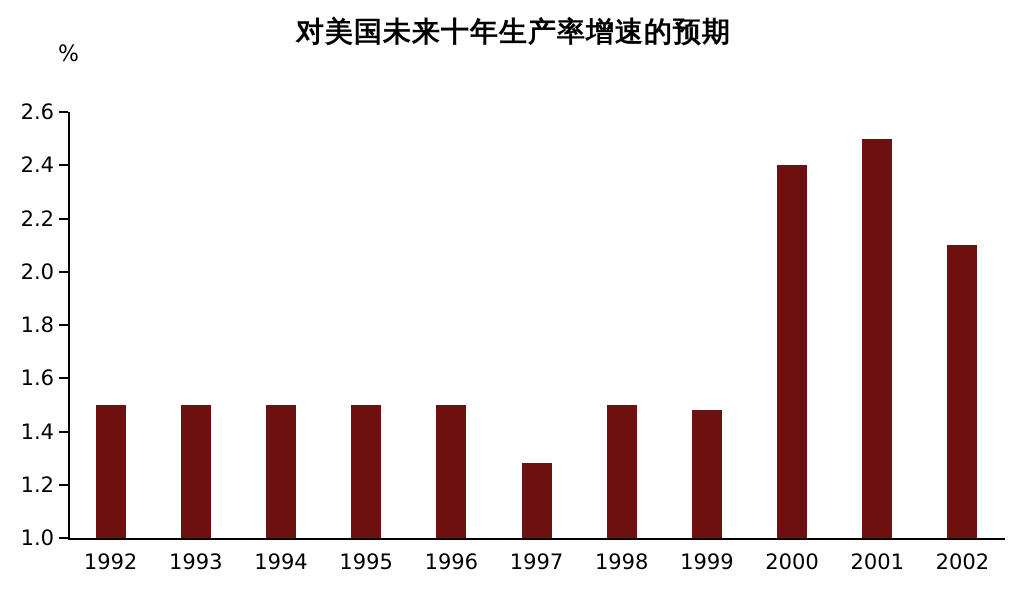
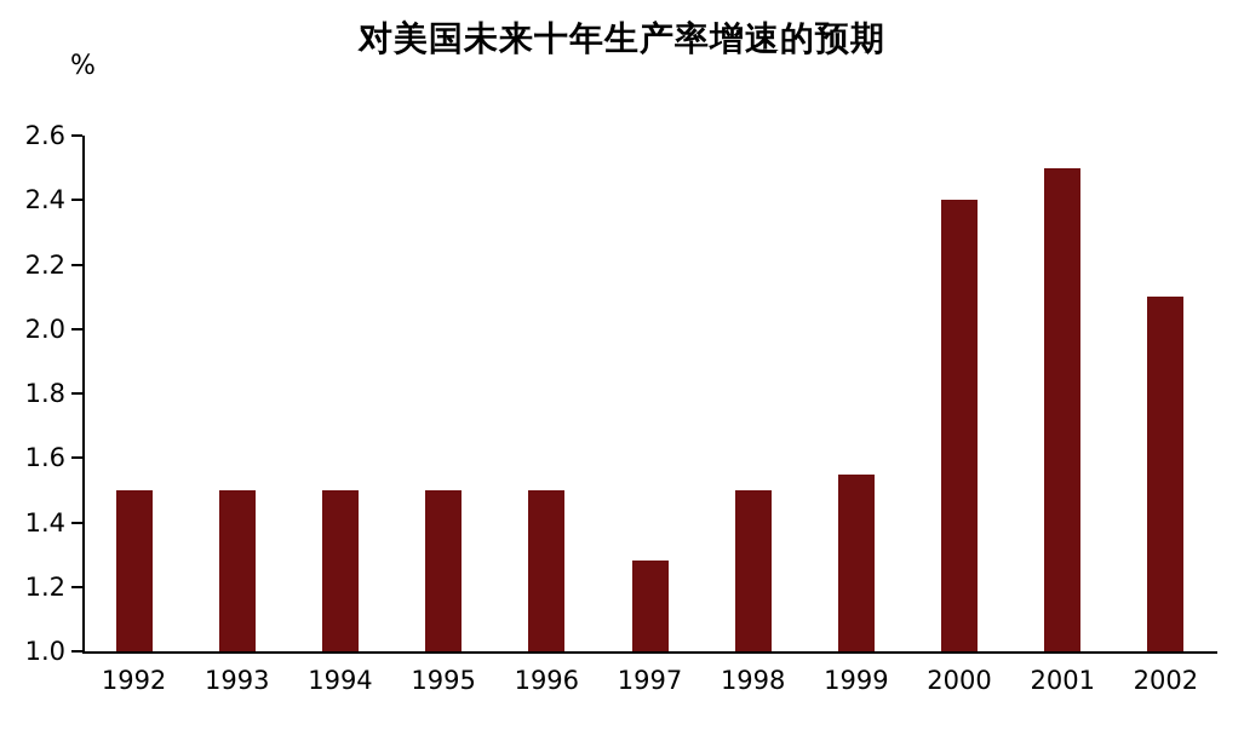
1999: 1.48 -> 1.55
